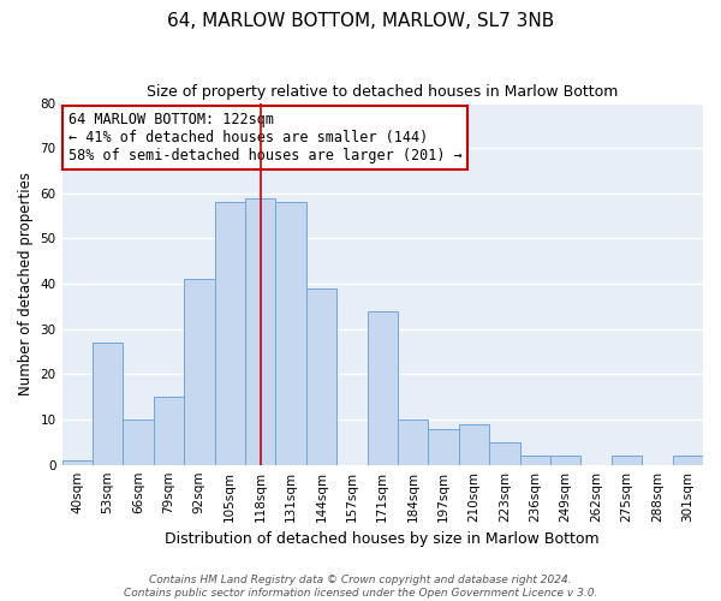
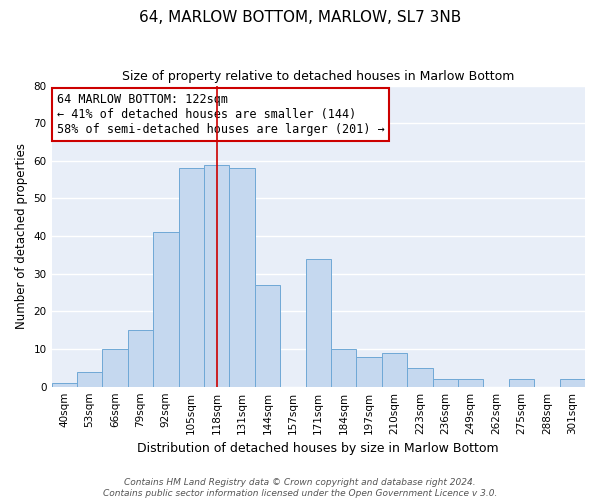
53sqm: 27 -> 4
144sqm: 39 -> 27
